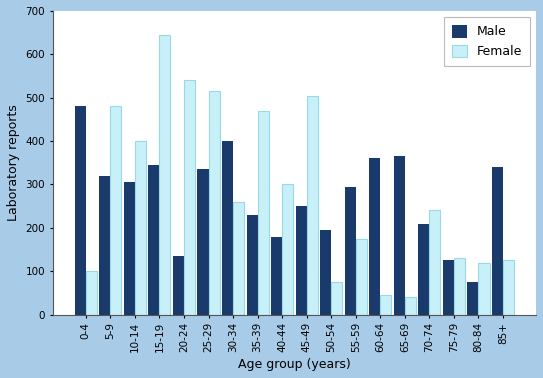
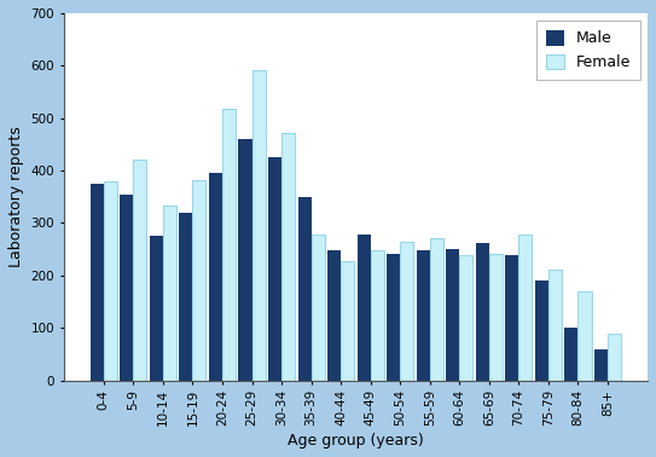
Male/0-4: 480 -> 375
Female/0-4: 100 -> 380
Male/5-9: 320 -> 355
Female/5-9: 480 -> 420
Male/10-14: 305 -> 275
Female/10-14: 400 -> 333
Male/15-19: 345 -> 320
Female/15-19: 645 -> 382
Male/20-24: 135 -> 395
Female/20-24: 540 -> 518
Male/25-29: 335 -> 460
Female/25-29: 515 -> 592
Male/30-34: 400 -> 425
Female/30-34: 260 -> 472
Male/35-39: 230 -> 350
Female/35-39: 470 -> 278
Male/40-44: 180 -> 248
Female/40-44: 300 -> 228
Male/45-49: 250 -> 278
Female/45-49: 505 -> 248
Male/50-54: 195 -> 240
Female/50-54: 75 -> 265
Male/55-59: 295 -> 248
Female/55-59: 175 -> 272
Male/60-64: 360 -> 250
Female/60-64: 45 -> 238
Male/65-69: 365 -> 262
Female/65-69: 40 -> 240
Male/70-74: 210 -> 238
Female/70-74: 240 -> 278
Male/75-79: 125 -> 190
Female/75-79: 130 -> 212
Male/80-84: 75 -> 100
Female/80-84: 120 -> 170
Male/85+: 340 -> 58
Female/85+: 125 -> 90
